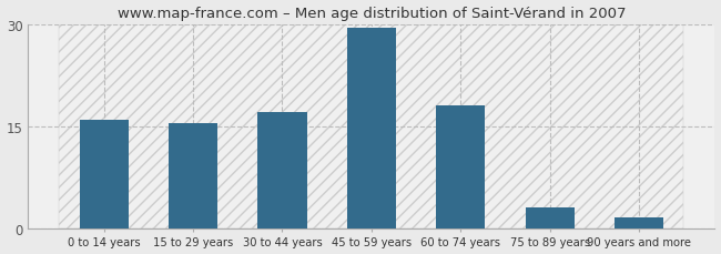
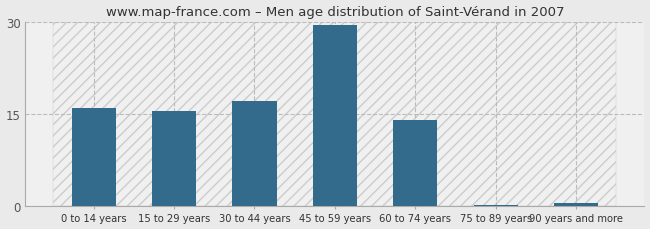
60 to 74 years: 18.0 -> 14.0
75 to 89 years: 3.0 -> 0.2
90 years and more: 1.6 -> 0.5
